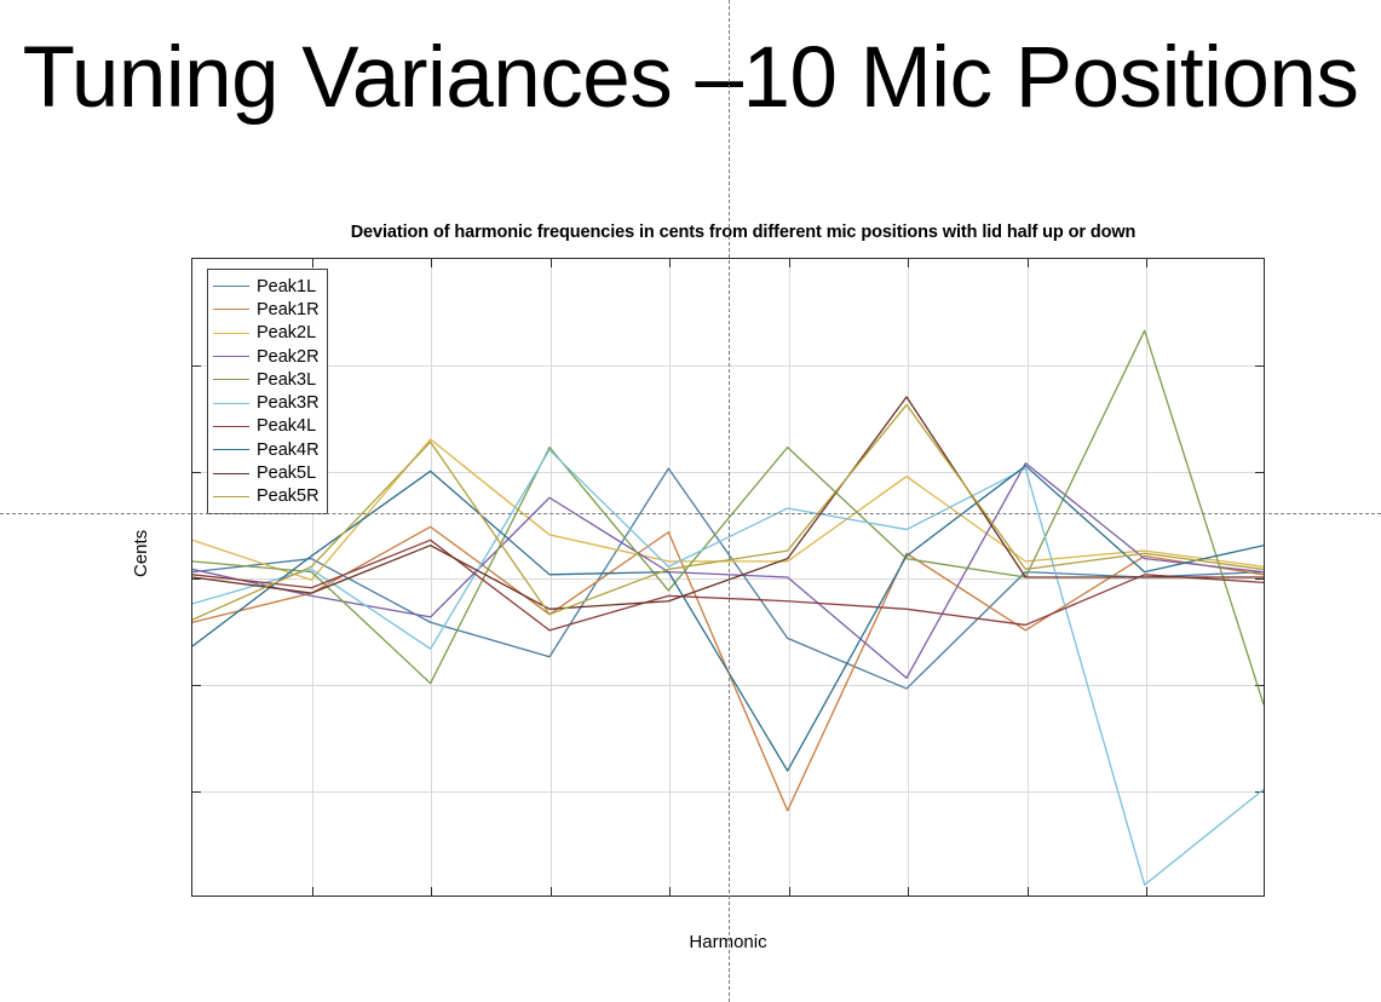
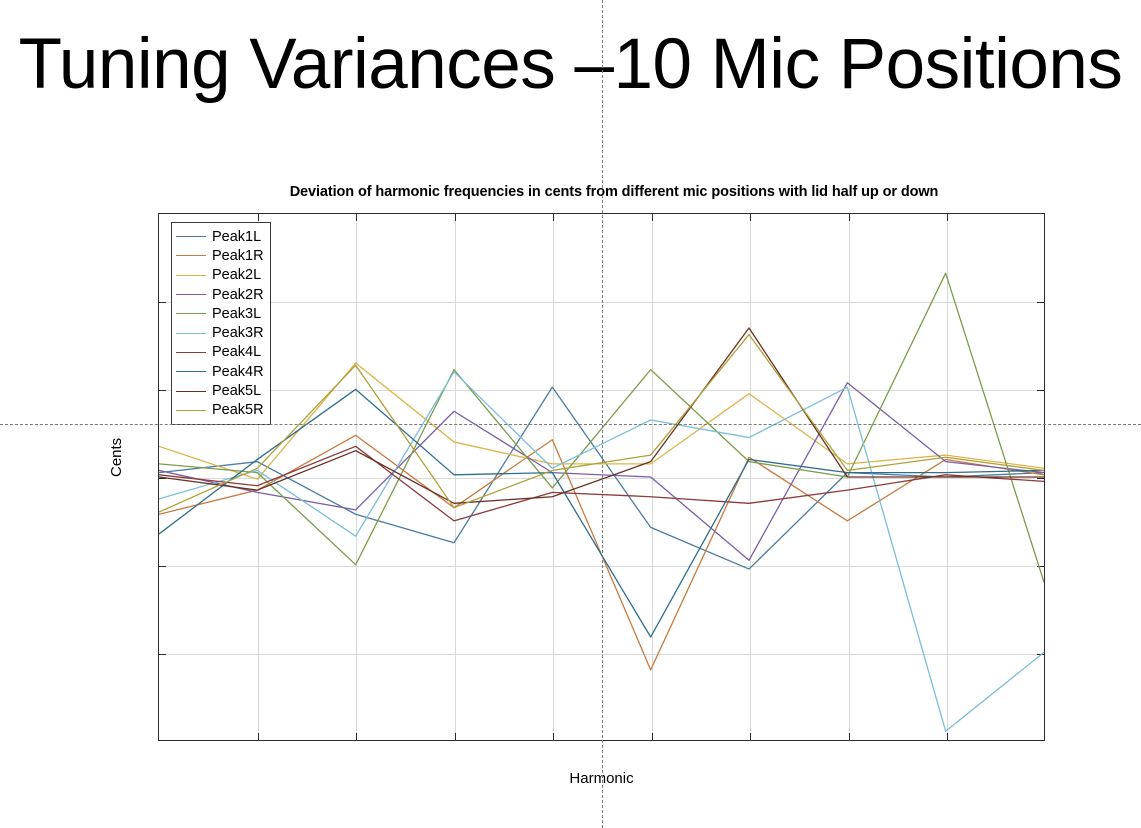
Peak4L/8: -0.9 -> -0.3
Peak4R/8: 2.1 -> 0.1
Peak4R/10: 0.6 -> 0.1
